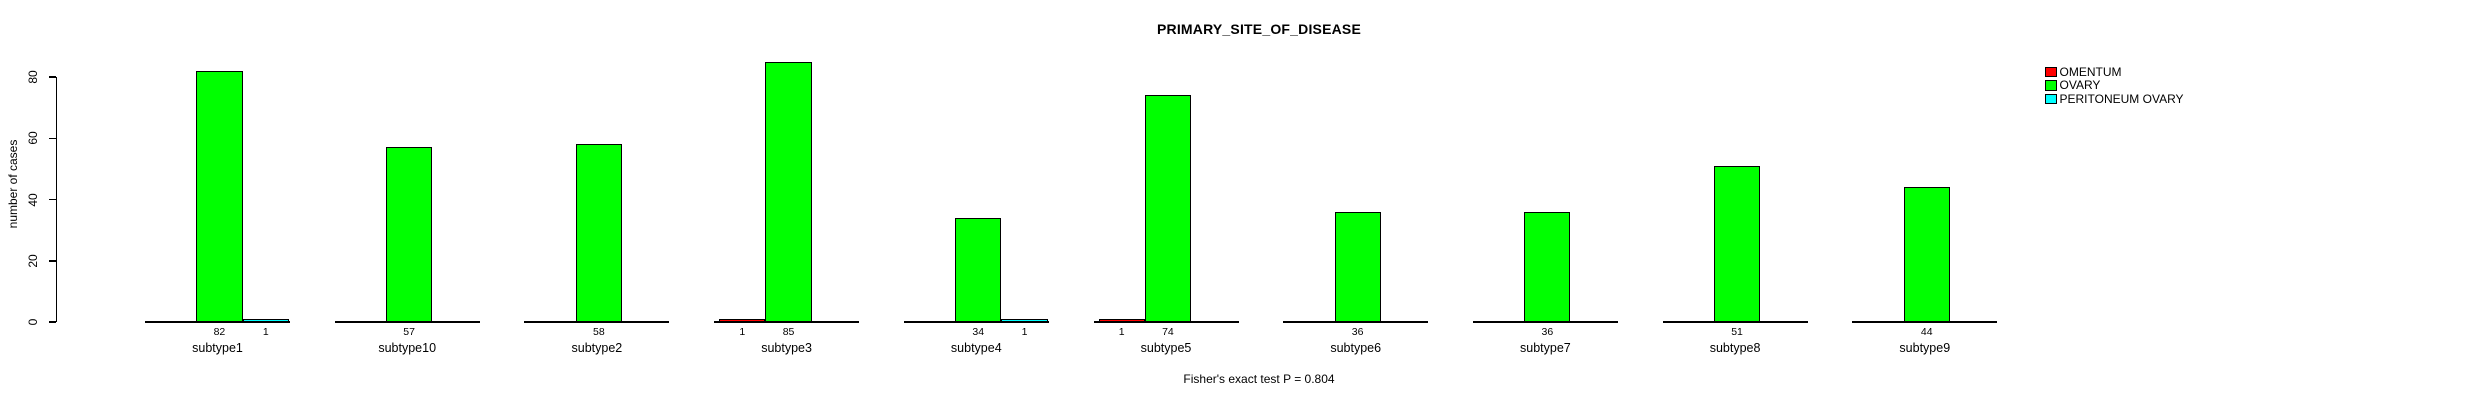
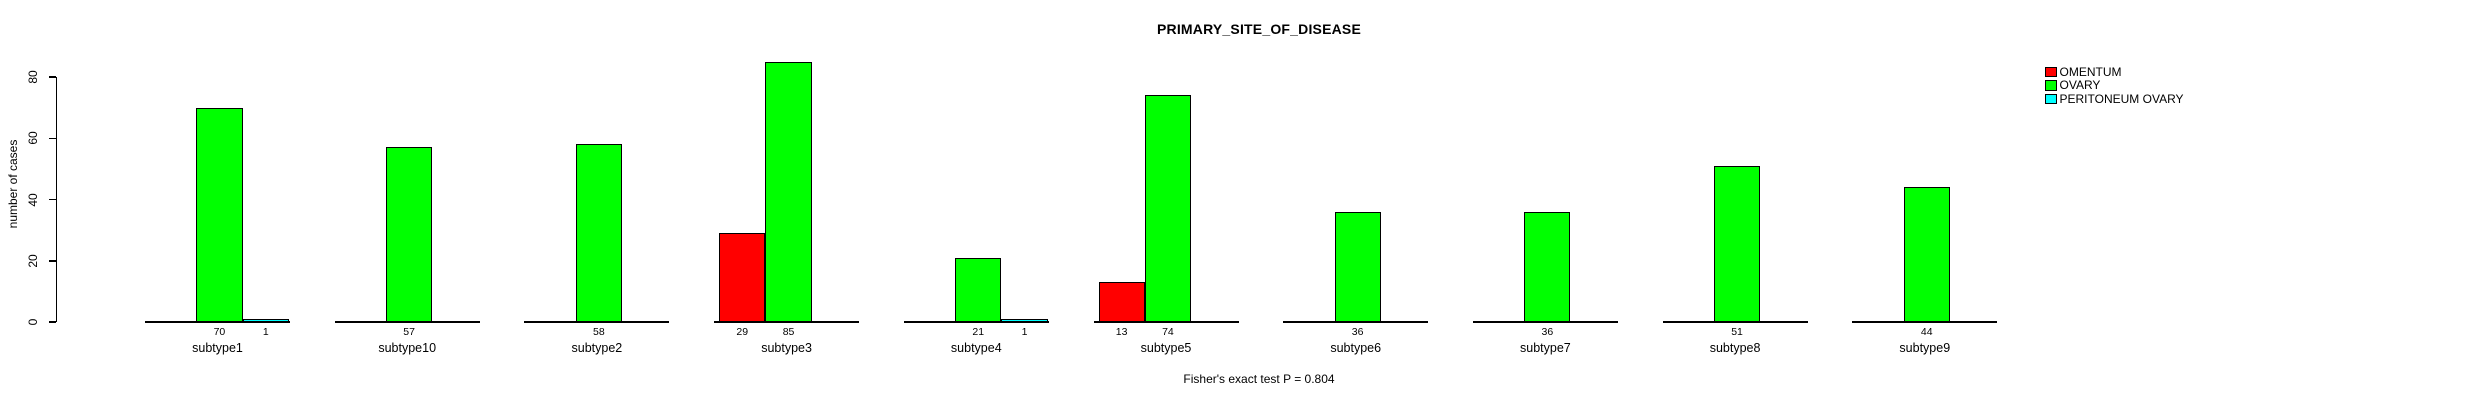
OVARY/subtype1: 82 -> 70
OMENTUM/subtype3: 1 -> 29
OVARY/subtype4: 34 -> 21
OMENTUM/subtype5: 1 -> 13
